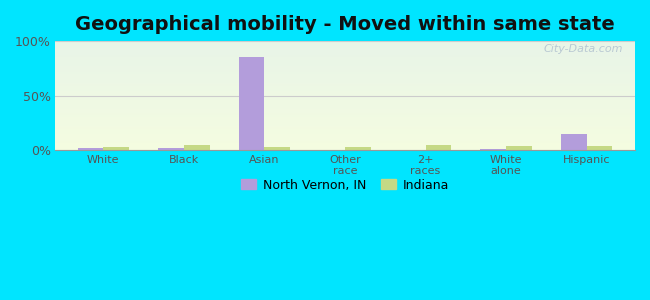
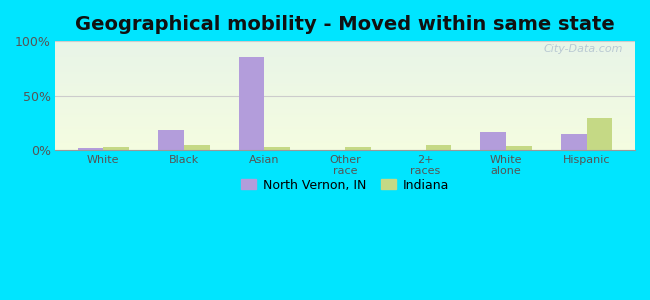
North Vernon, IN/Black: 2% -> 19%
North Vernon, IN/White alone: 1% -> 17%
Indiana/Hispanic: 4% -> 30%
